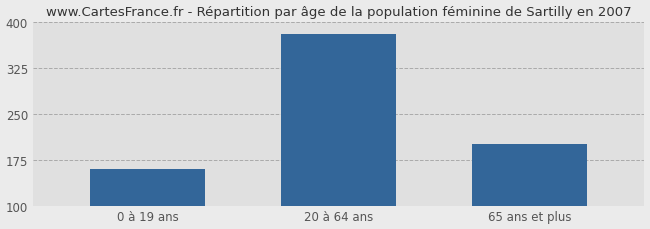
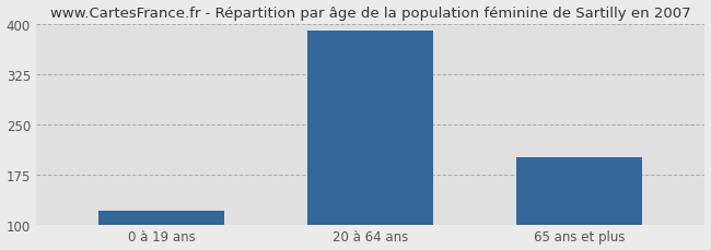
0 à 19 ans: 160 -> 120
20 à 64 ans: 380 -> 390
